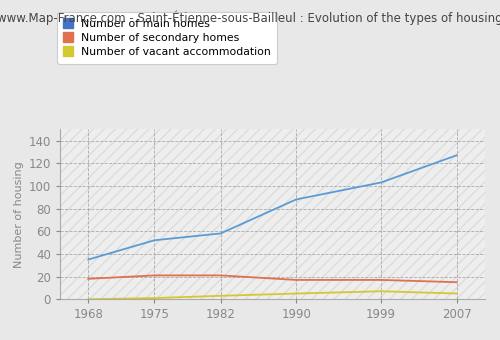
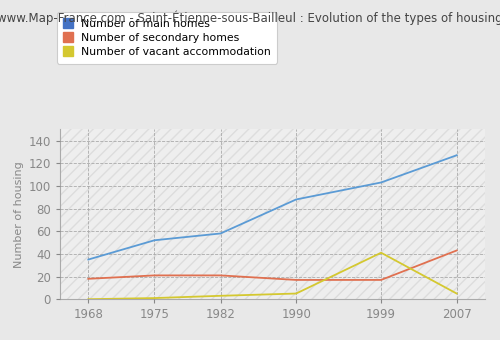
Number of vacant accommodation/1999: 7 -> 41
Number of secondary homes/2007: 15 -> 43
